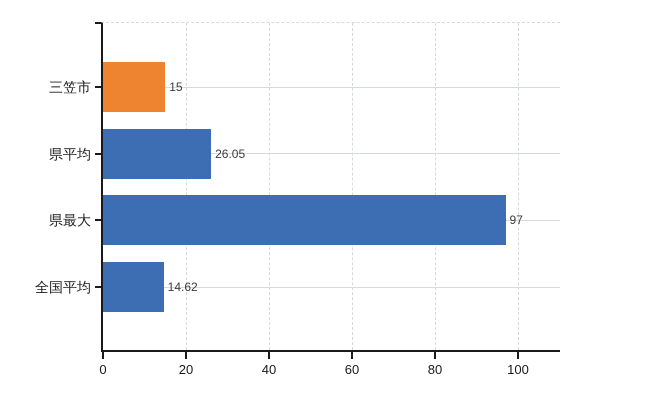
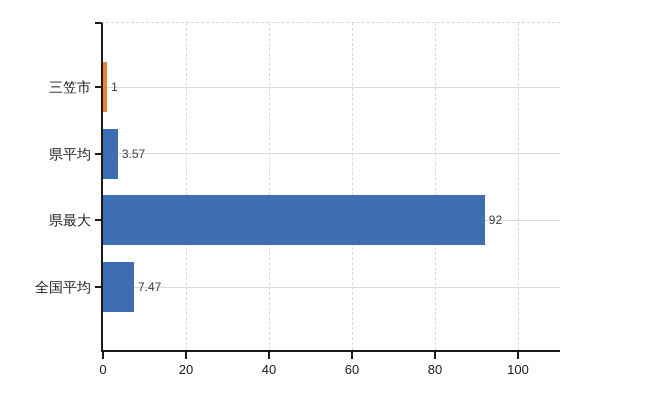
三笠市: 15 -> 1
県平均: 26.05 -> 3.57
県最大: 97 -> 92
全国平均: 14.62 -> 7.47
